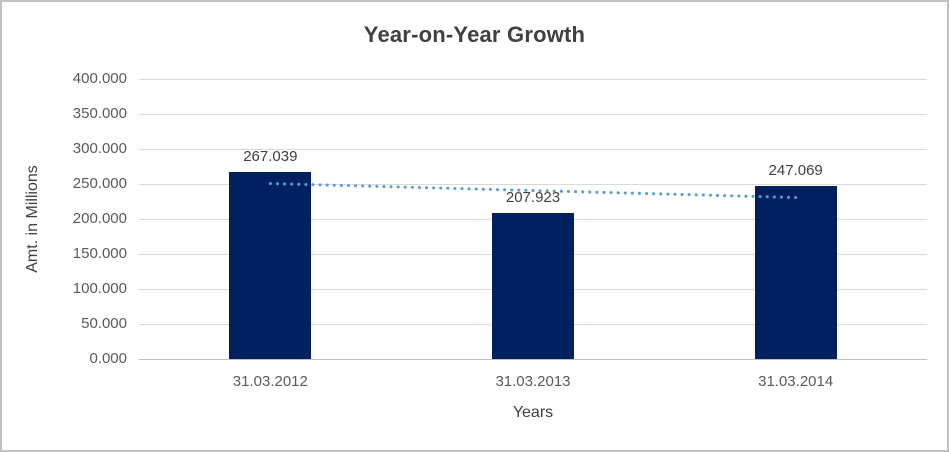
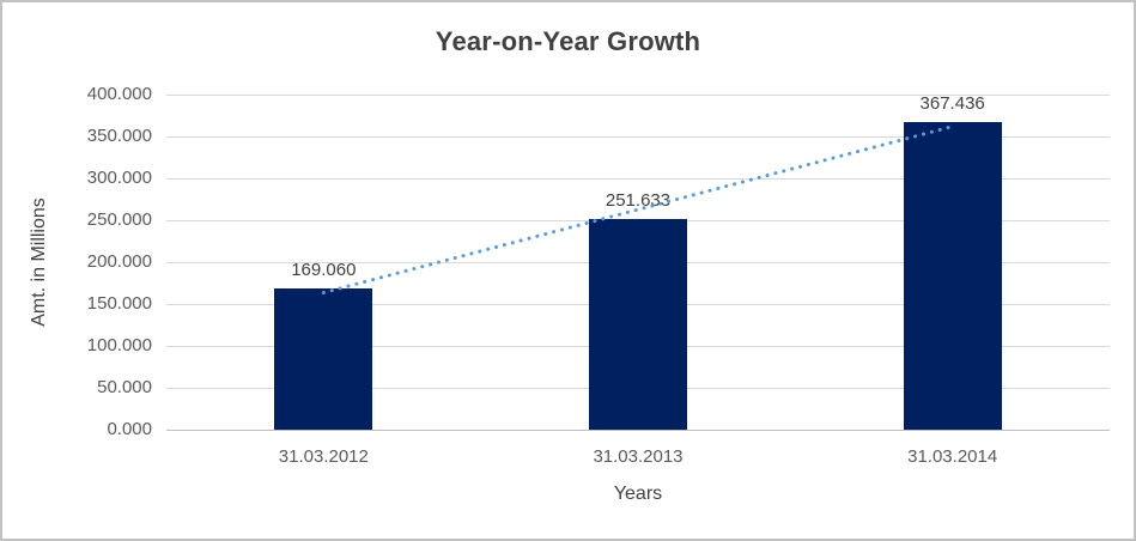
31.03.2012: 267.039 -> 169.060
31.03.2013: 207.923 -> 251.633
31.03.2014: 247.069 -> 367.436
